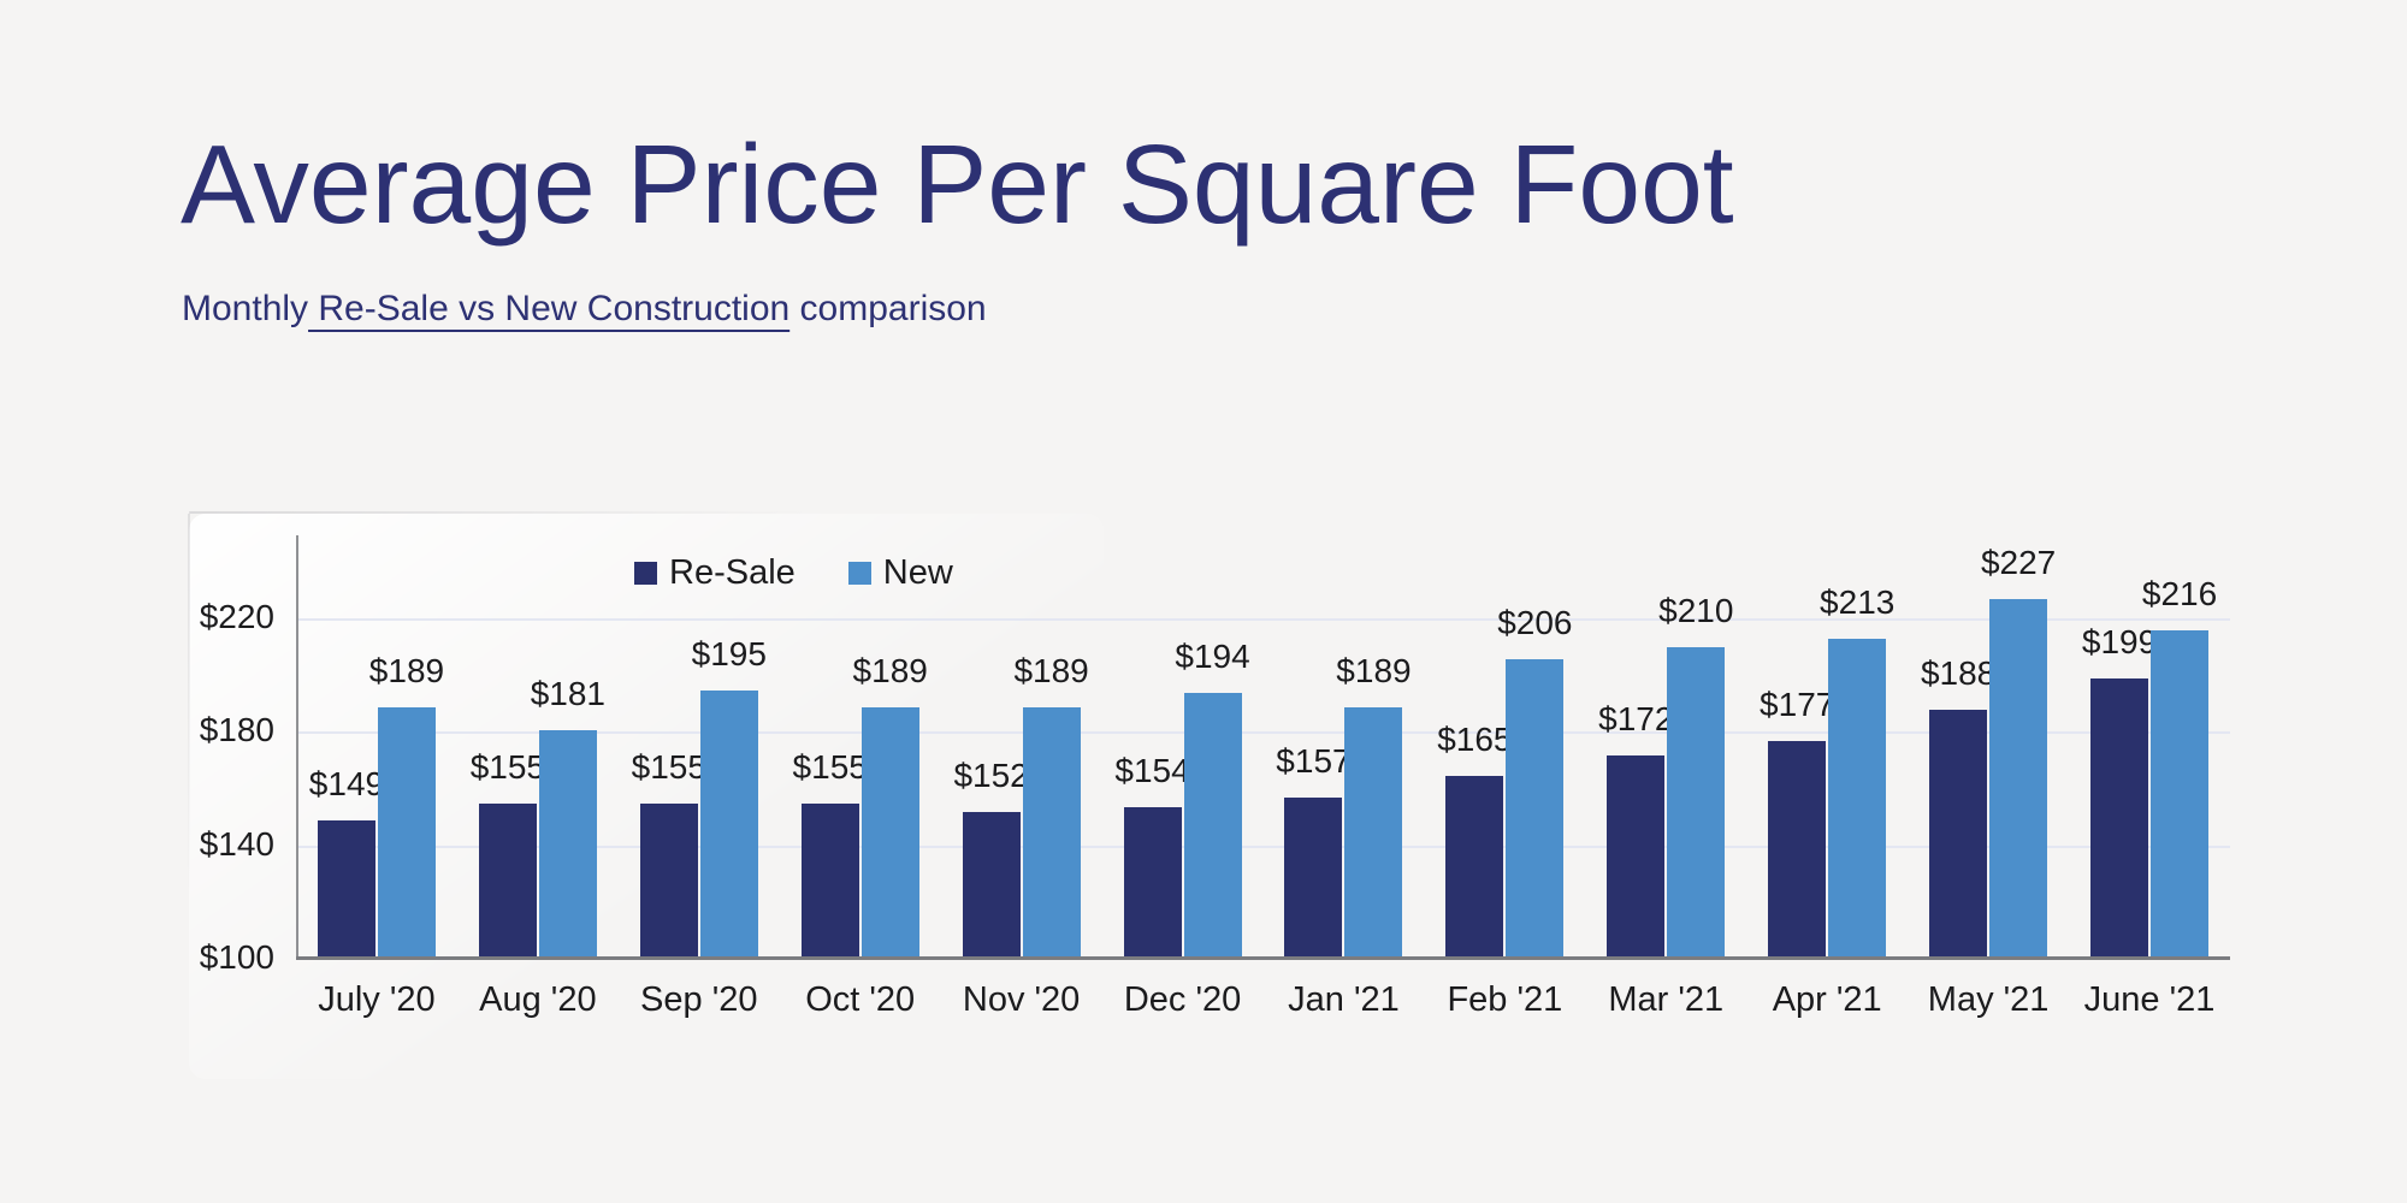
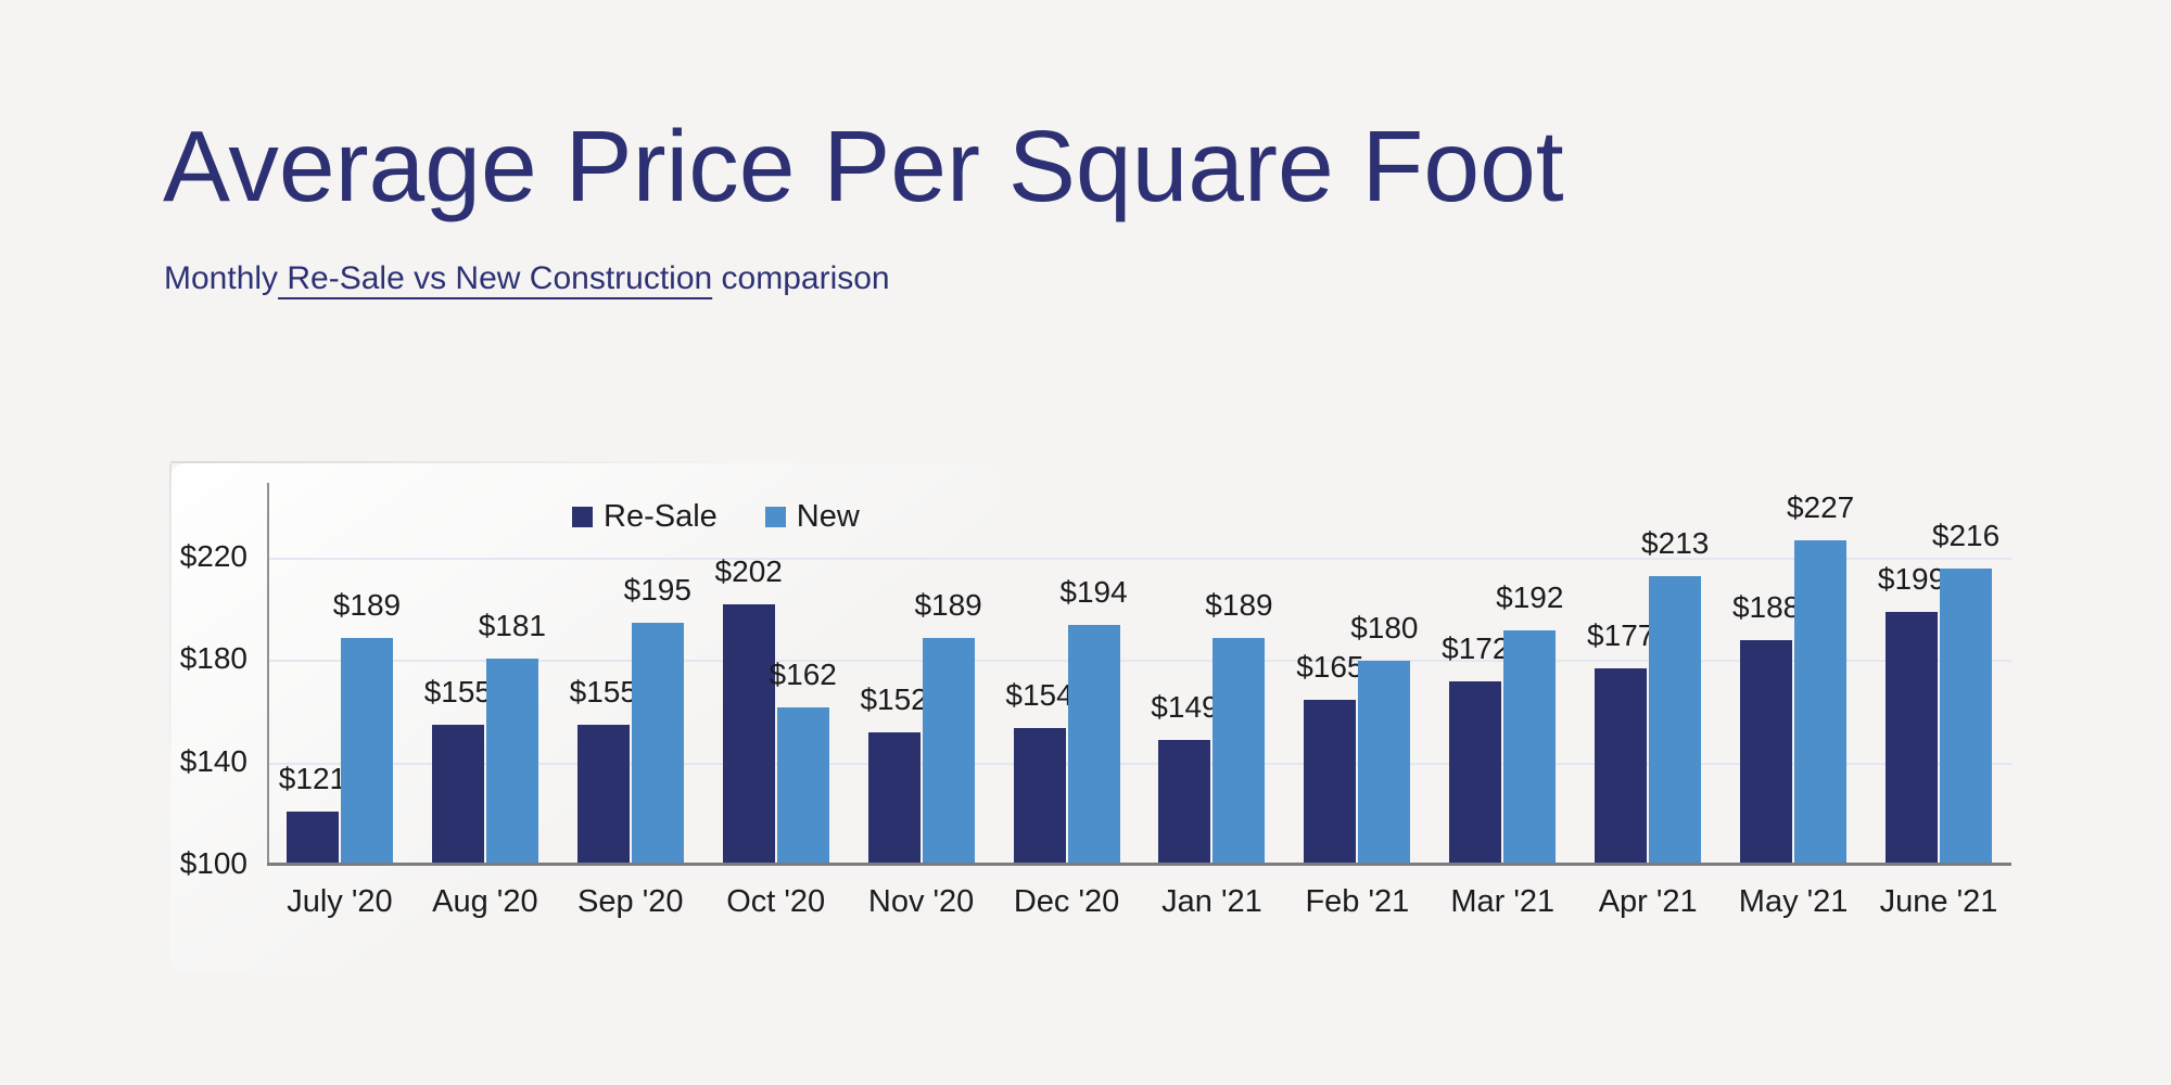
Re-Sale/July '20: $149 -> $121
Re-Sale/Oct '20: $155 -> $202
New/Oct '20: $189 -> $162
Re-Sale/Jan '21: $157 -> $149
New/Feb '21: $206 -> $180
New/Mar '21: $210 -> $192
